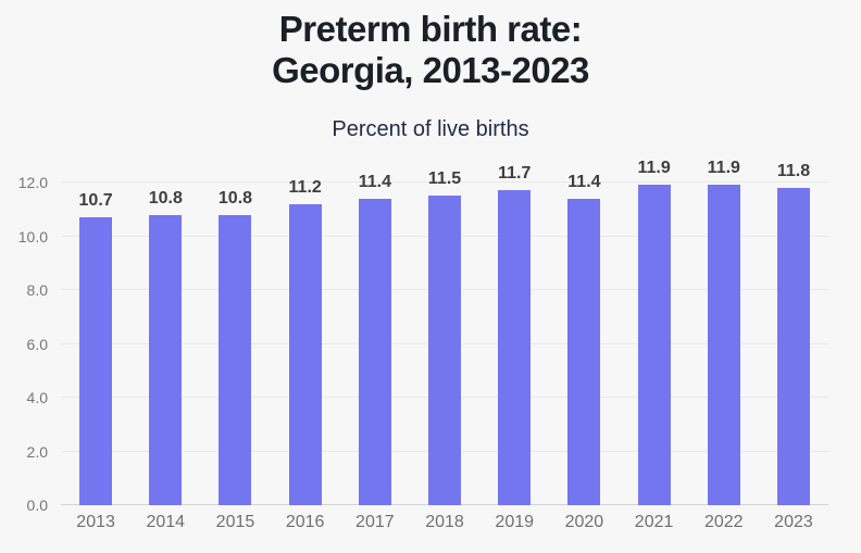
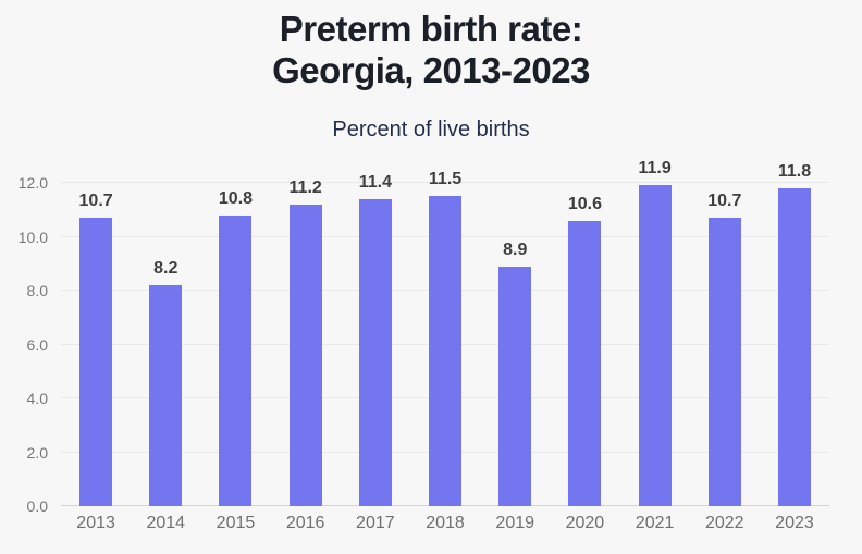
2014: 10.8 -> 8.2
2019: 11.7 -> 8.9
2020: 11.4 -> 10.6
2022: 11.9 -> 10.7
